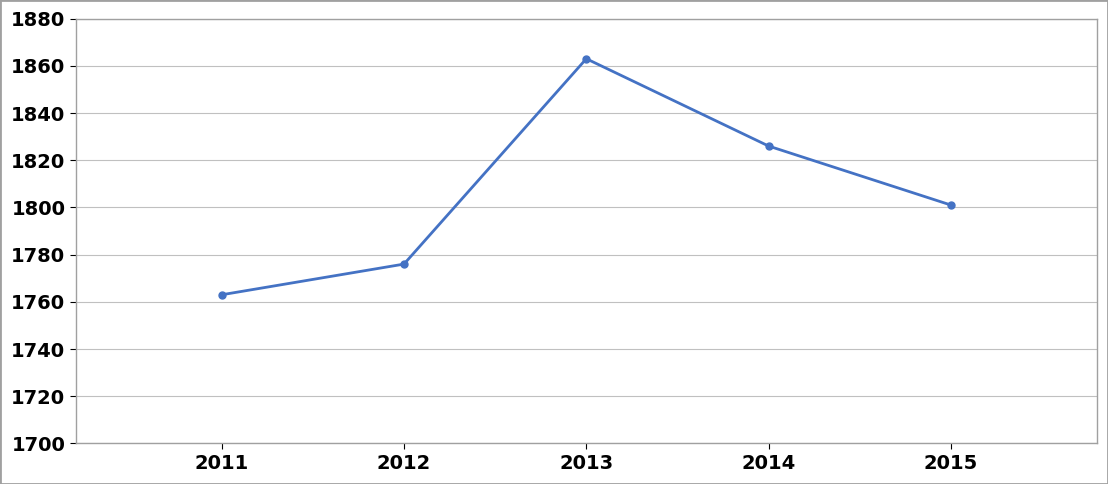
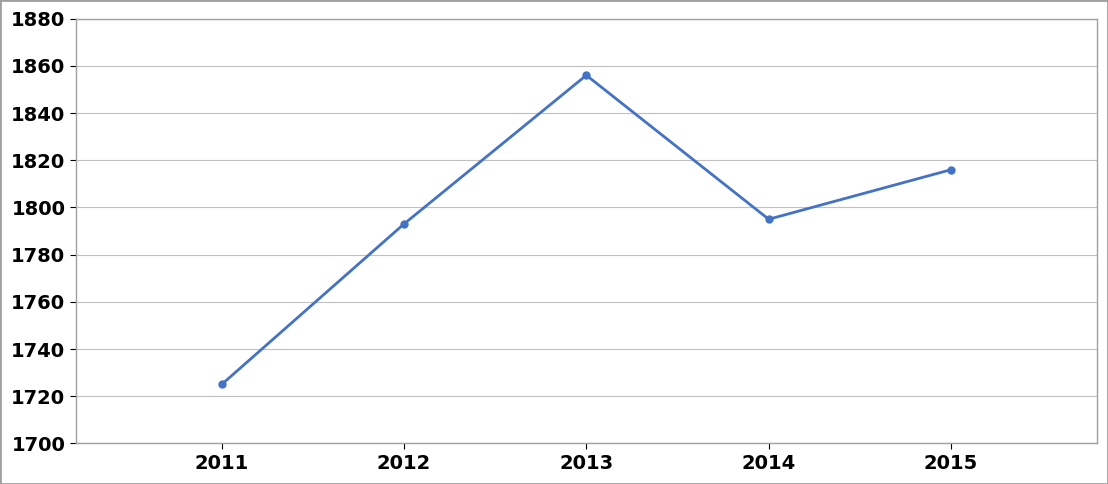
2011: 1763 -> 1725
2012: 1776 -> 1793
2013: 1863 -> 1856
2014: 1826 -> 1795
2015: 1801 -> 1816
